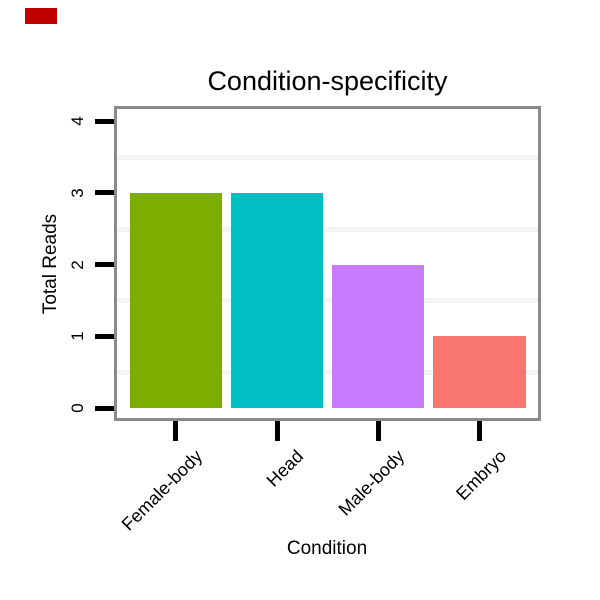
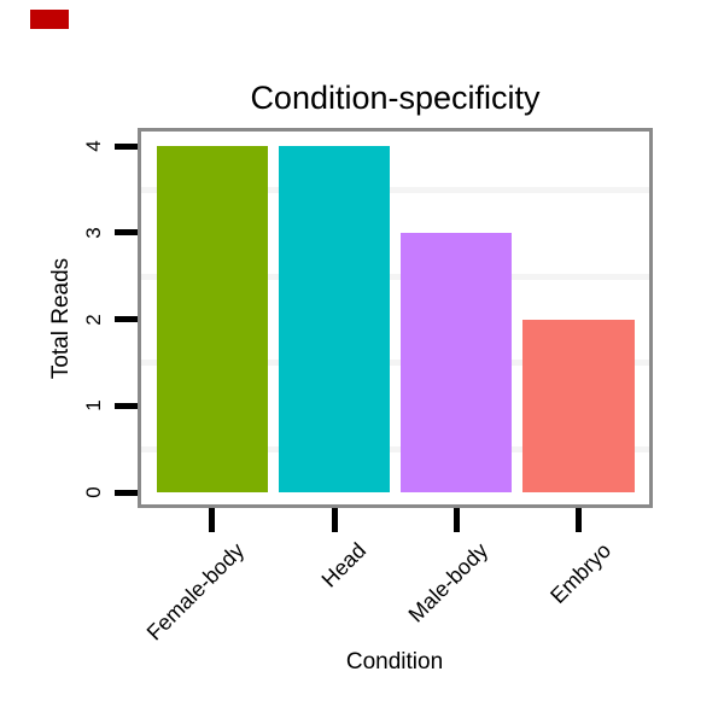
Female-body: 3 -> 4
Head: 3 -> 4
Male-body: 2 -> 3
Embryo: 1 -> 2
